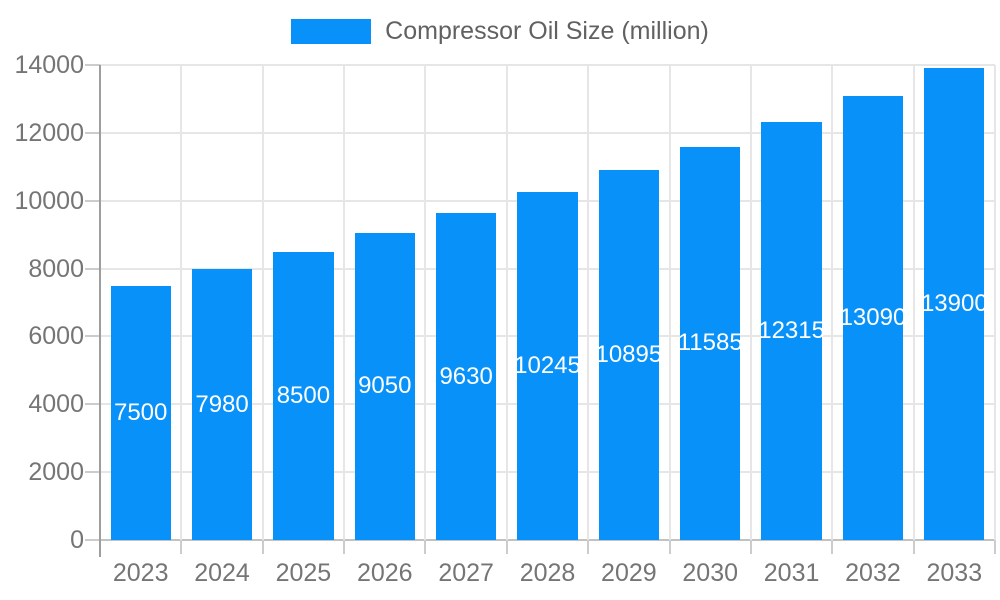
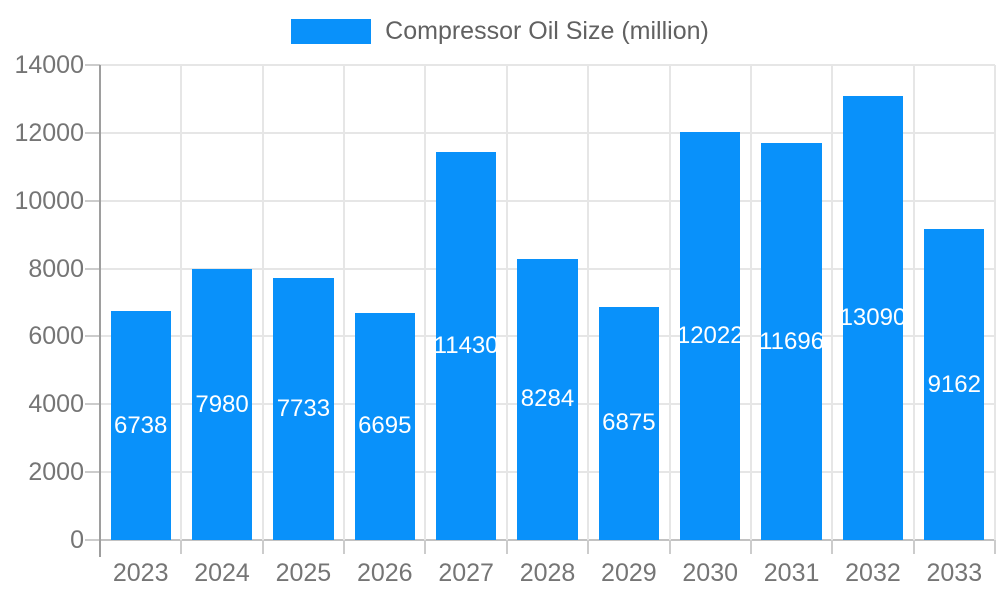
2023: 7500 -> 6738
2025: 8500 -> 7733
2026: 9050 -> 6695
2027: 9630 -> 11430
2028: 10245 -> 8284
2029: 10895 -> 6875
2030: 11585 -> 12022
2031: 12315 -> 11696
2033: 13900 -> 9162
